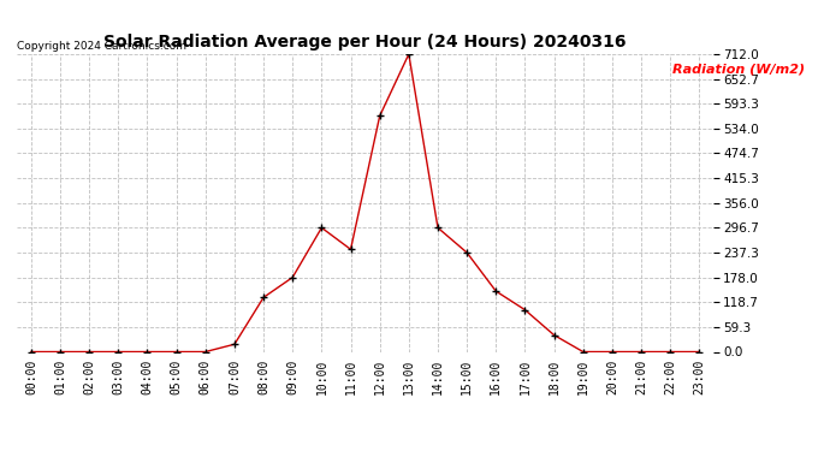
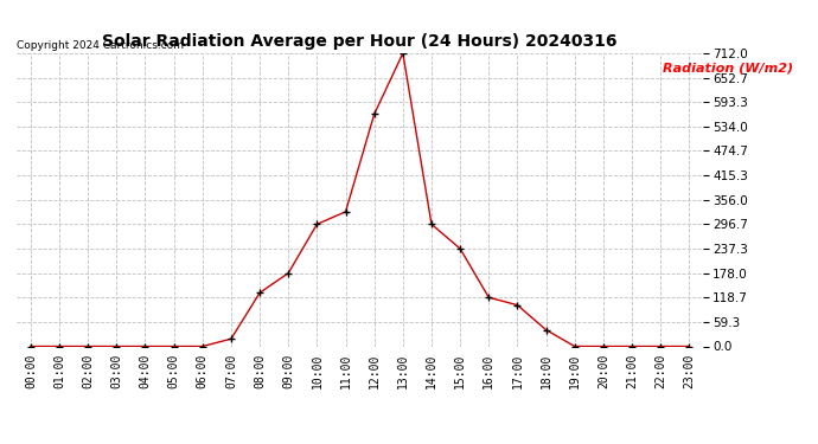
11:00: 245 -> 327
16:00: 145 -> 119
